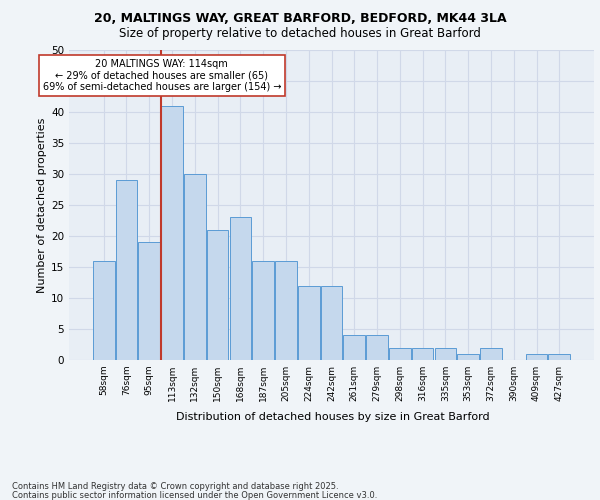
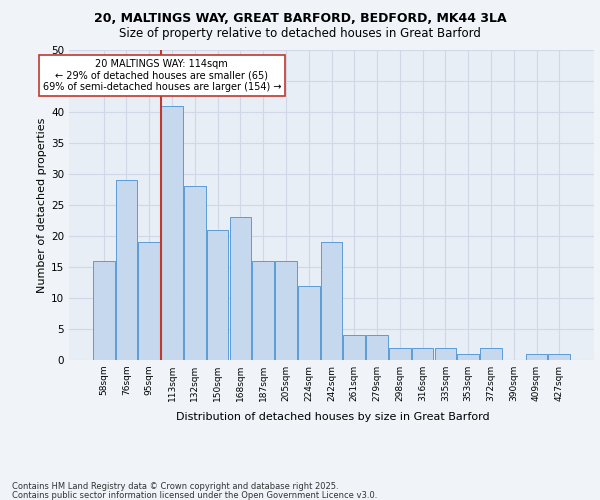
132sqm: 30 -> 28
242sqm: 12 -> 19
